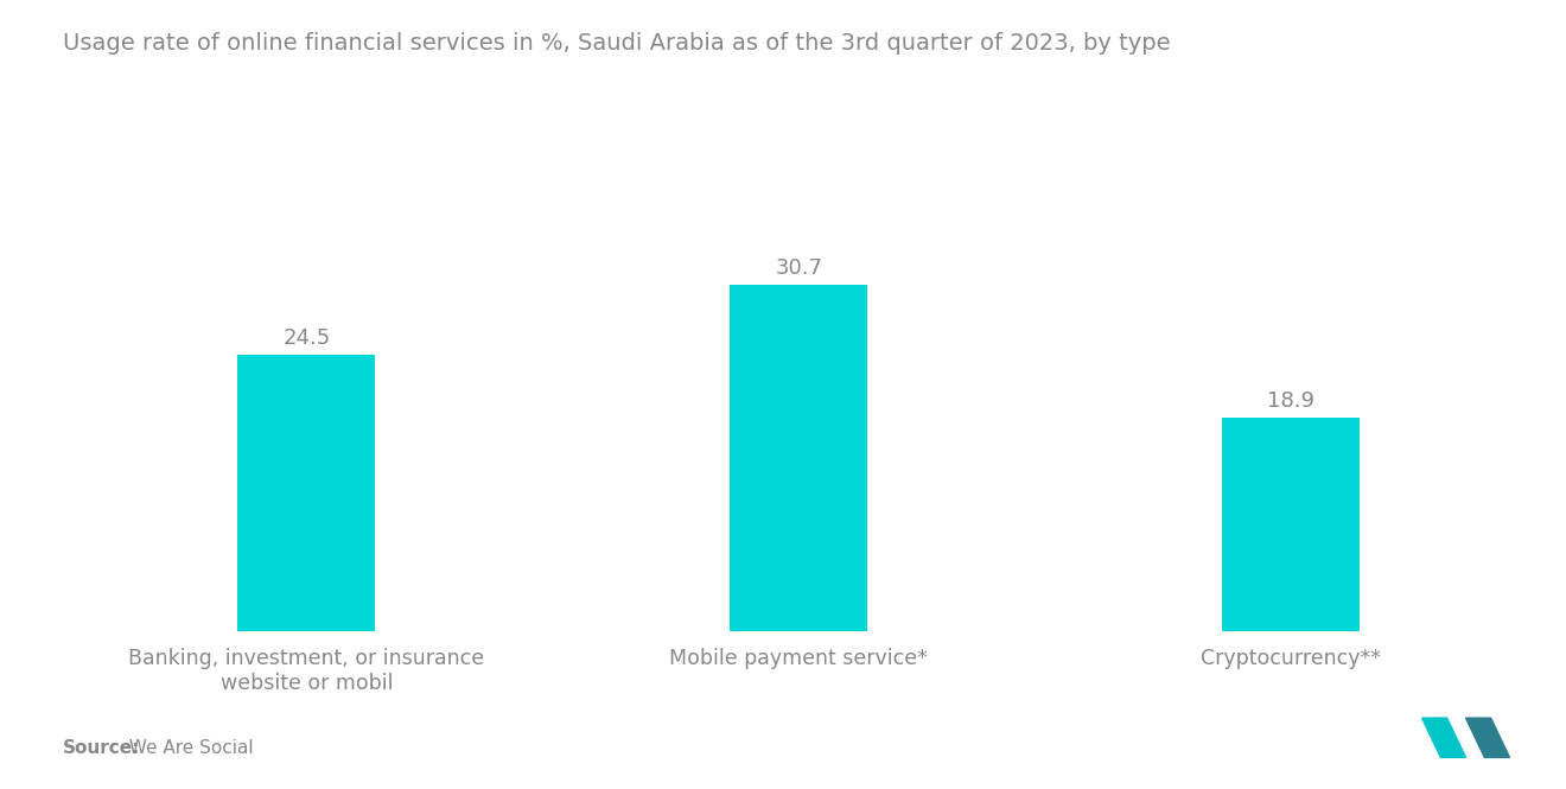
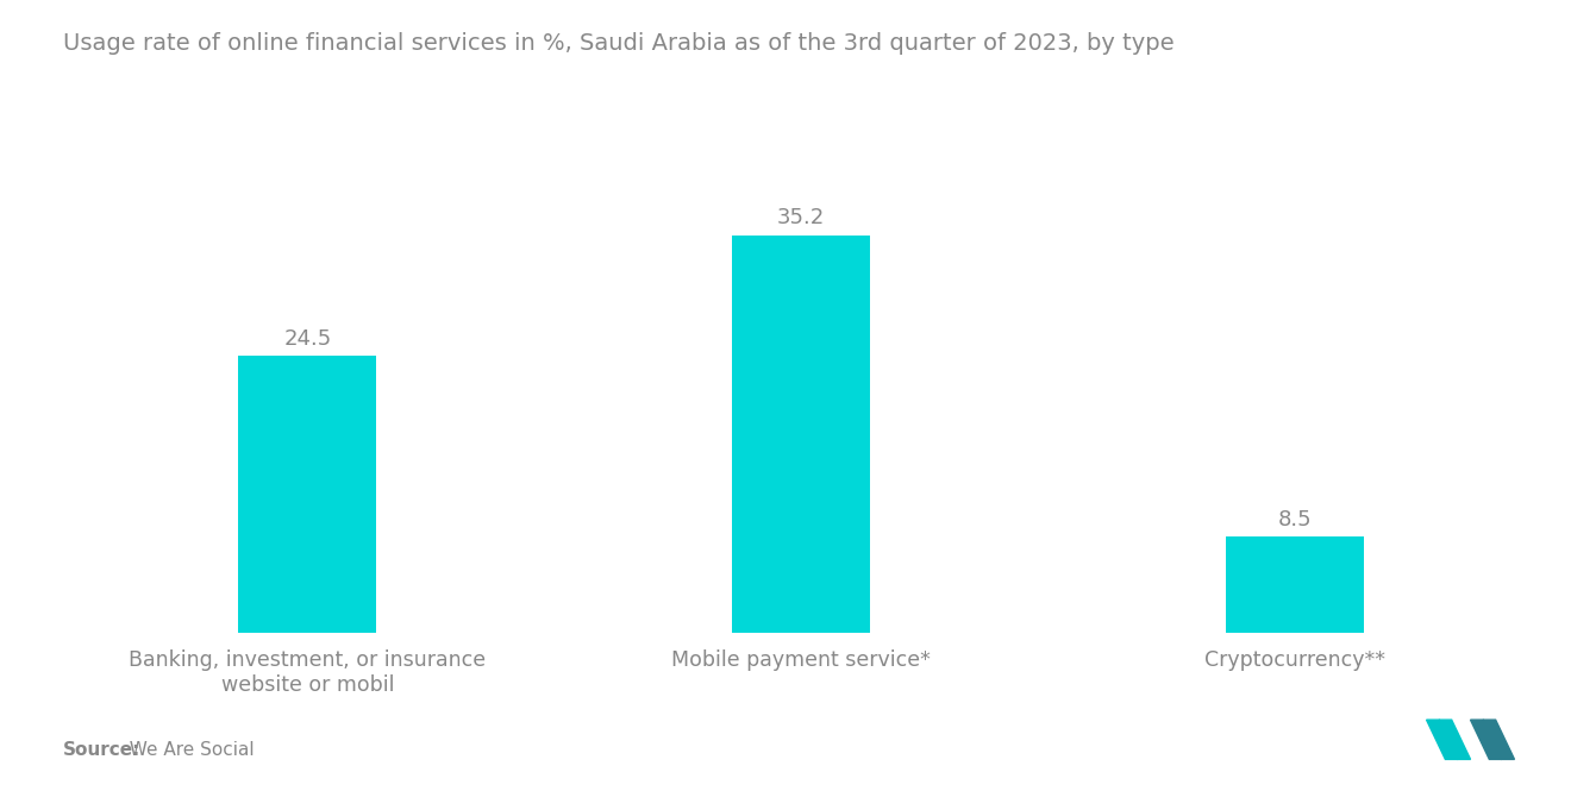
Mobile payment service*: 30.7 -> 35.2
Cryptocurrency**: 18.9 -> 8.5
